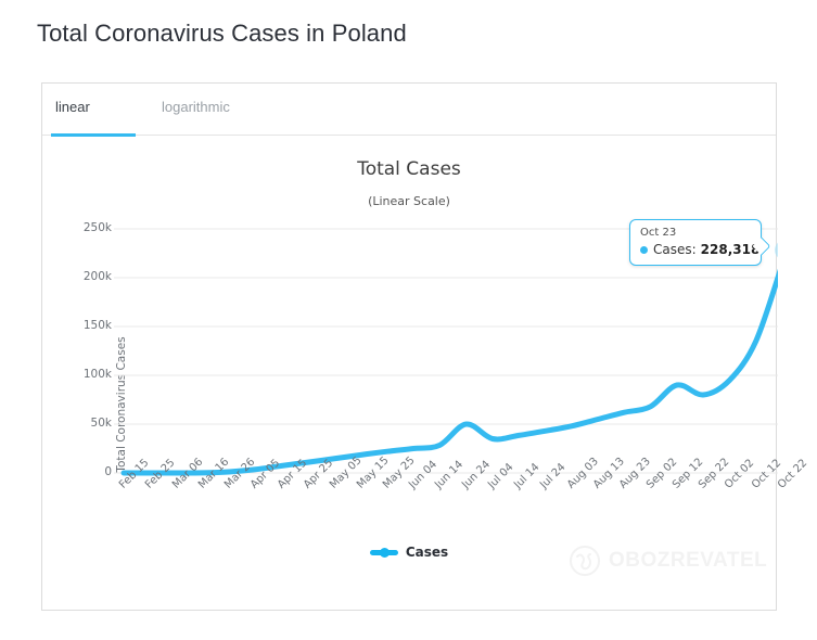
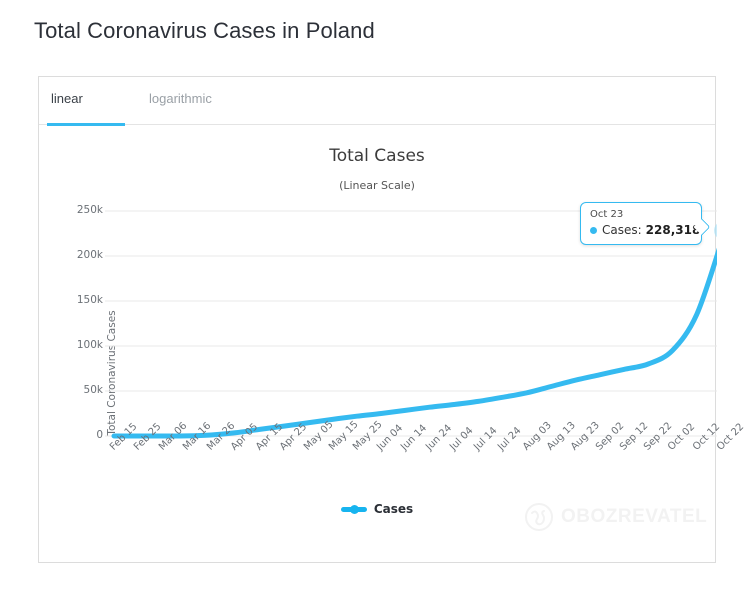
Jun 24: 50k -> 30k
Sep 12: 90k -> 70k
